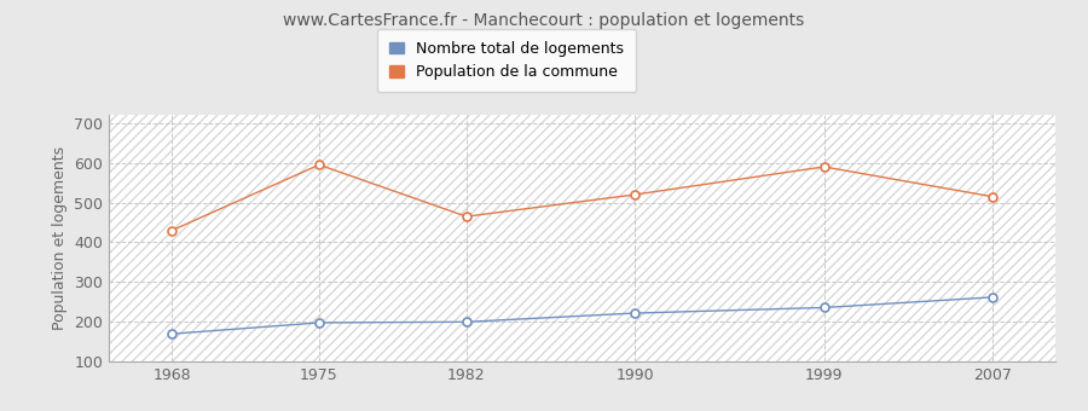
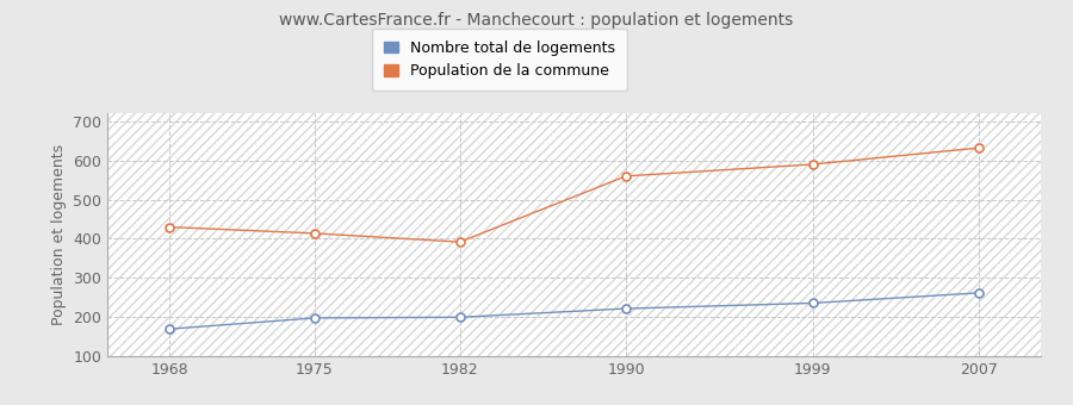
Population de la commune/1975: 595 -> 414
Population de la commune/1982: 465 -> 392
Population de la commune/1990: 520 -> 560
Population de la commune/2007: 515 -> 632
